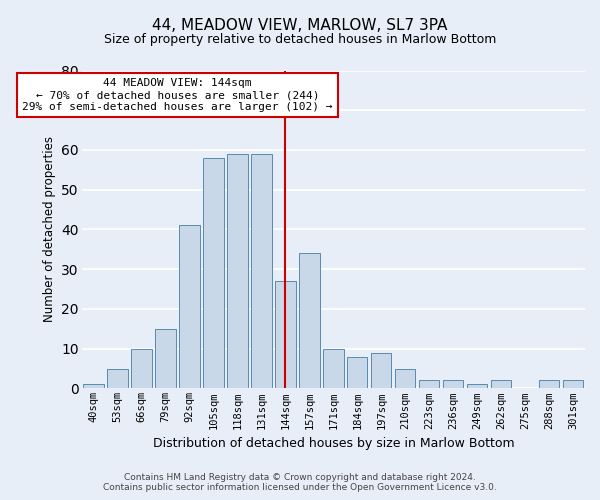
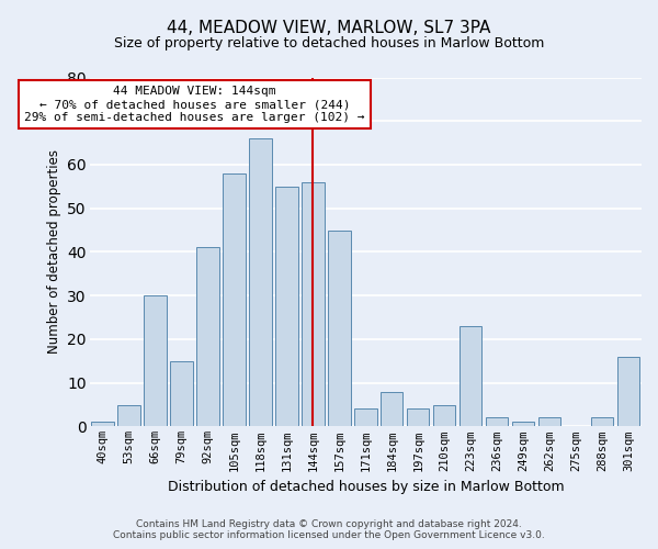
66sqm: 10 -> 30
118sqm: 59 -> 66
131sqm: 59 -> 55
144sqm: 27 -> 56
157sqm: 34 -> 45
171sqm: 10 -> 4
197sqm: 9 -> 4
223sqm: 2 -> 23
301sqm: 2 -> 16
